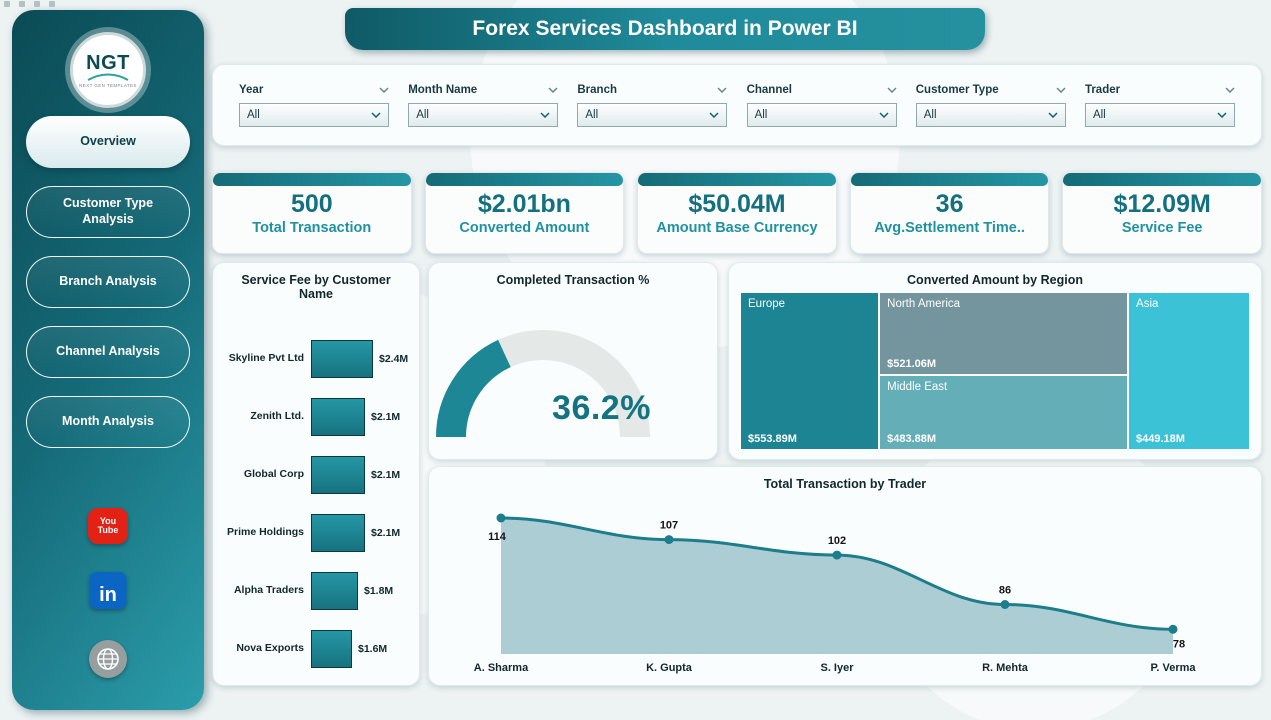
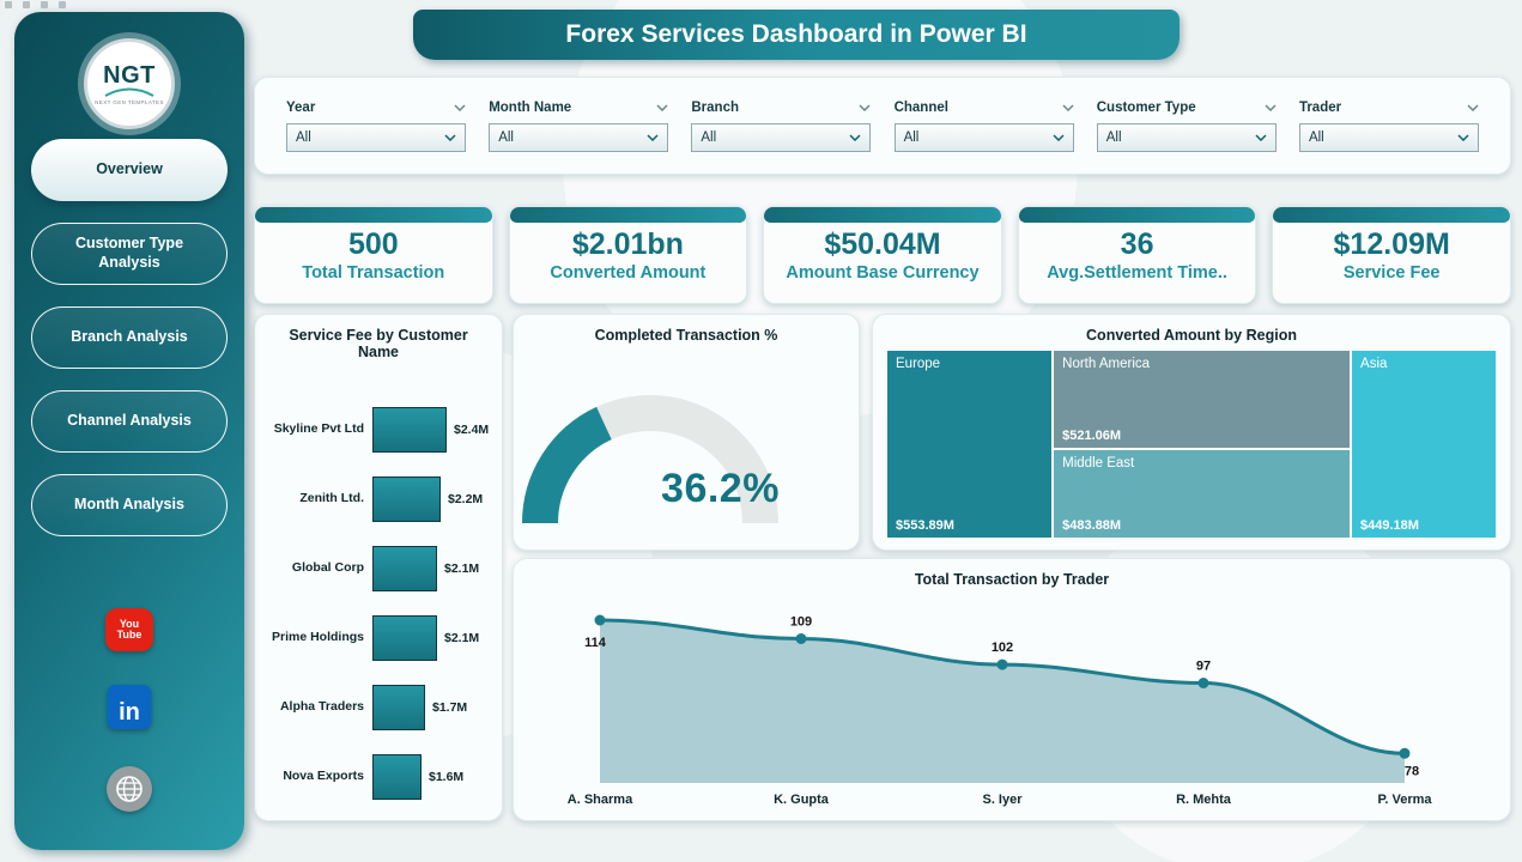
Service Fee by Customer Name/Zenith Ltd.: $2.1M -> $2.2M
Service Fee by Customer Name/Alpha Traders: $1.8M -> $1.7M
Total Transaction by Trader/K. Gupta: 107 -> 109
Total Transaction by Trader/R. Mehta: 86 -> 97
